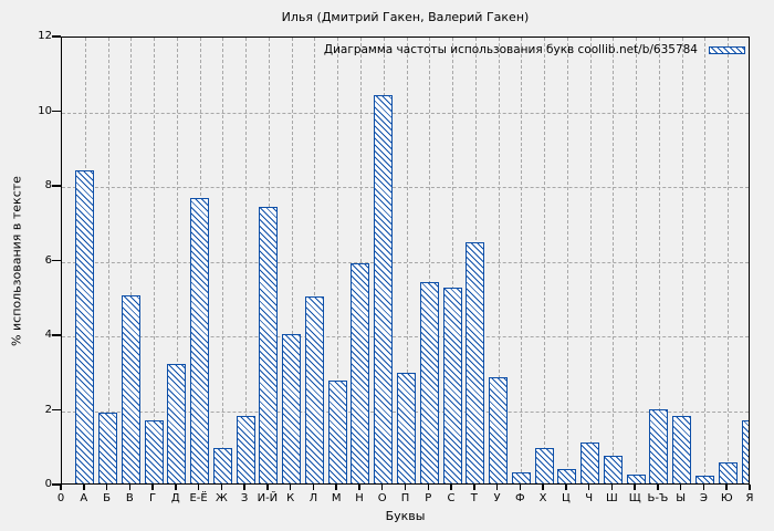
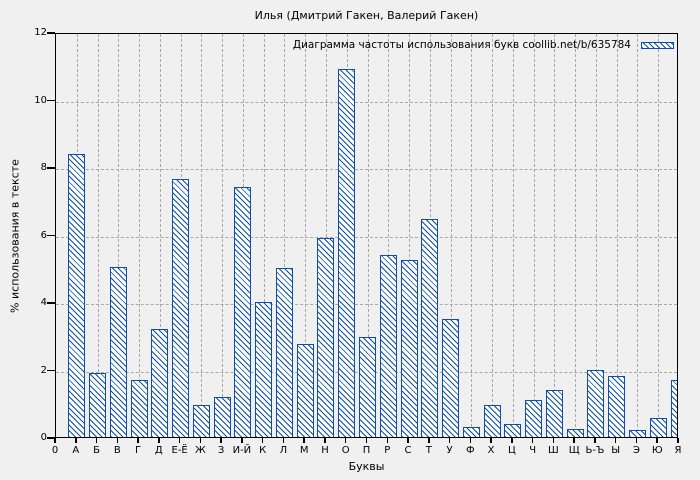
З: 1.8 -> 1.2
О: 10.4 -> 10.9
У: 2.9 -> 3.5
Ш: 0.8 -> 1.4
